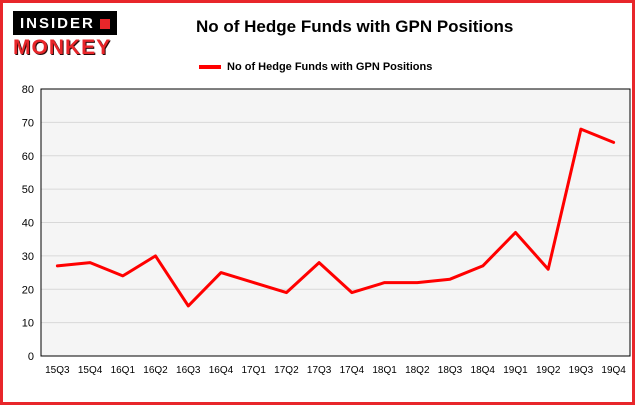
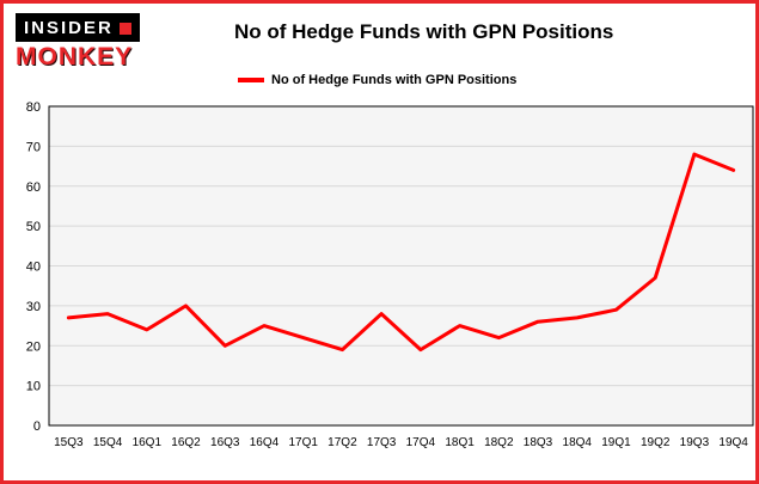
16Q3: 15 -> 20
18Q1: 22 -> 25
18Q3: 23 -> 26
19Q1: 37 -> 29
19Q2: 26 -> 37
